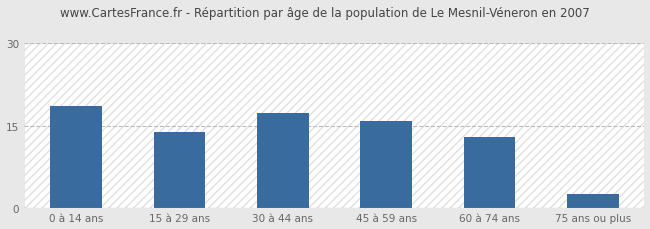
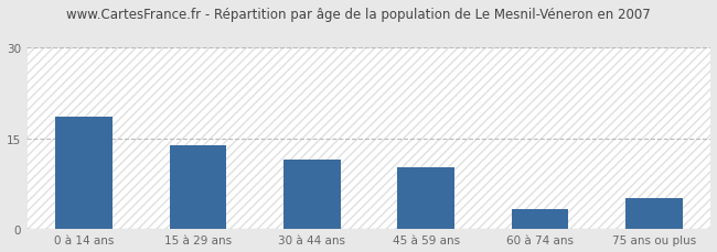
30 à 44 ans: 17.3 -> 11.4
45 à 59 ans: 15.8 -> 10.2
60 à 74 ans: 13.0 -> 3.2
75 ans ou plus: 2.5 -> 5.0
